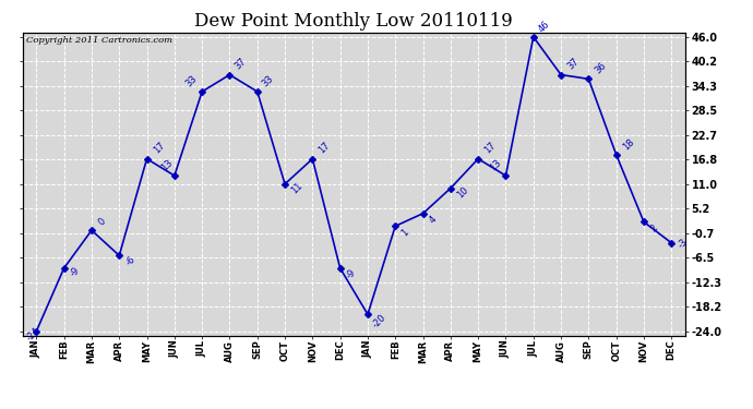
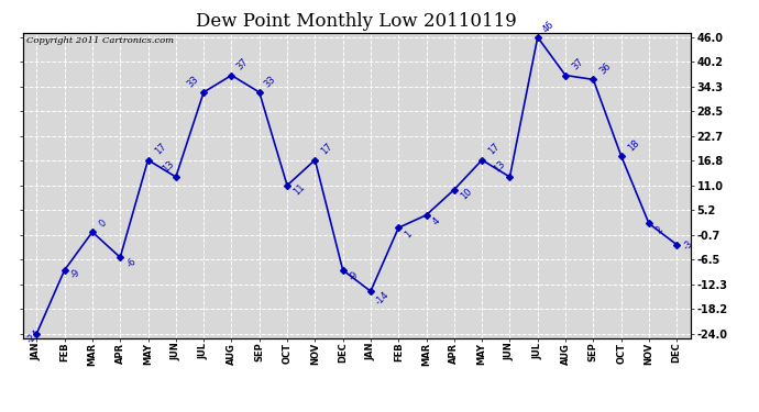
JAN: -20 -> -14
